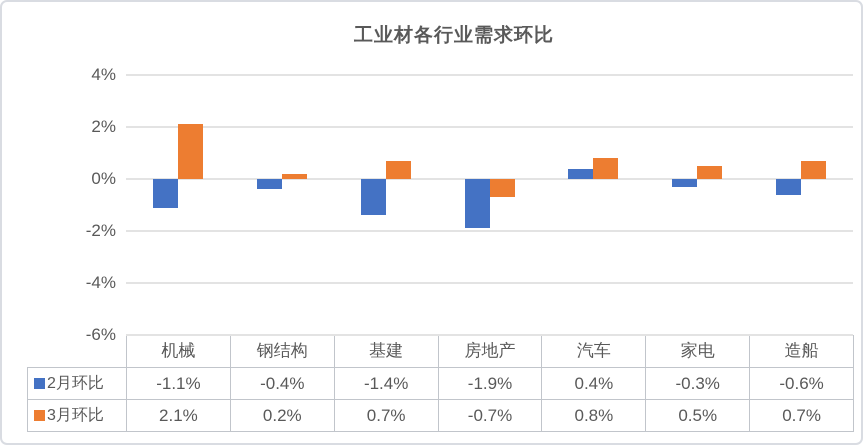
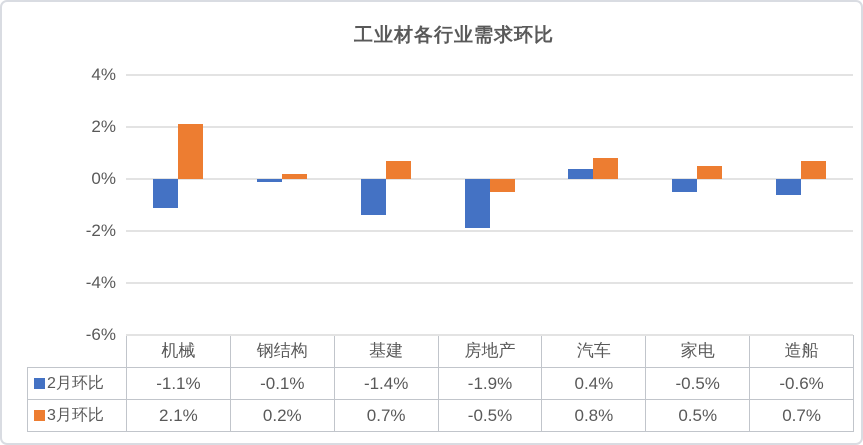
2月环比/钢结构: -0.4% -> -0.1%
3月环比/房地产: -0.7% -> -0.5%
2月环比/家电: -0.3% -> -0.5%
